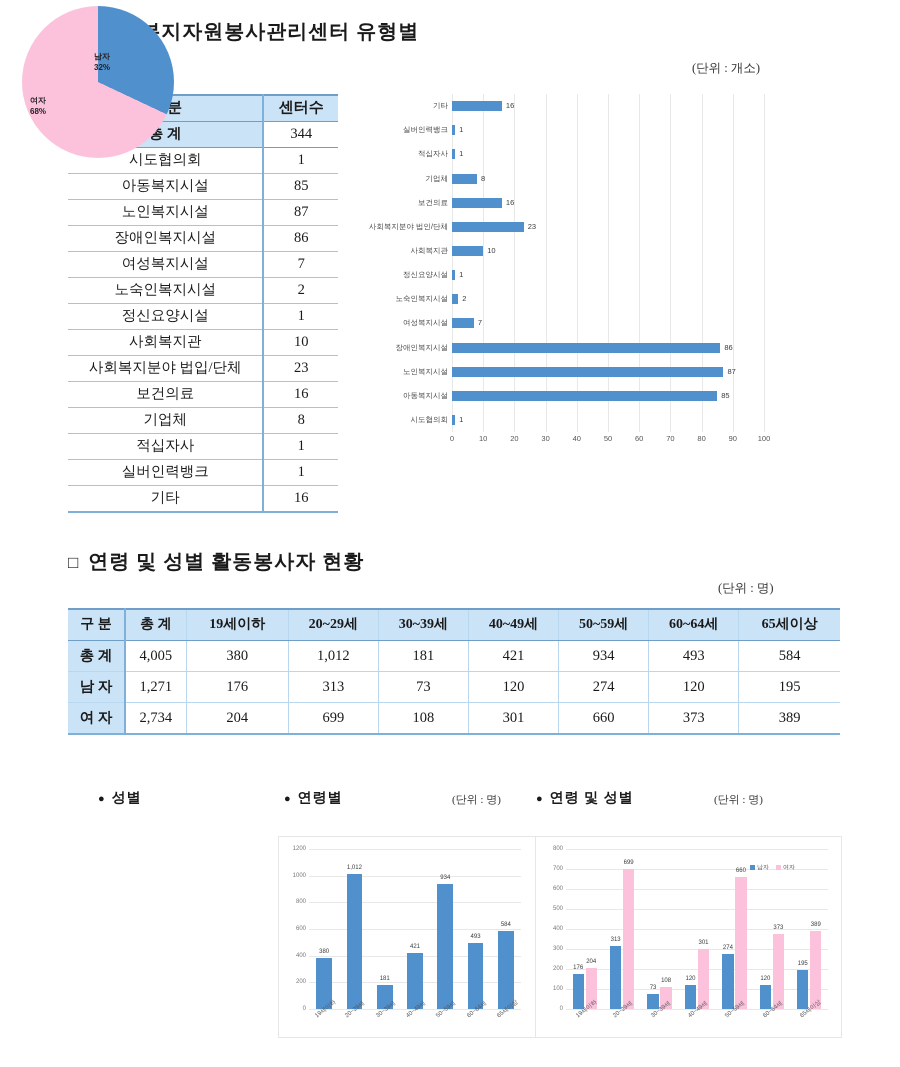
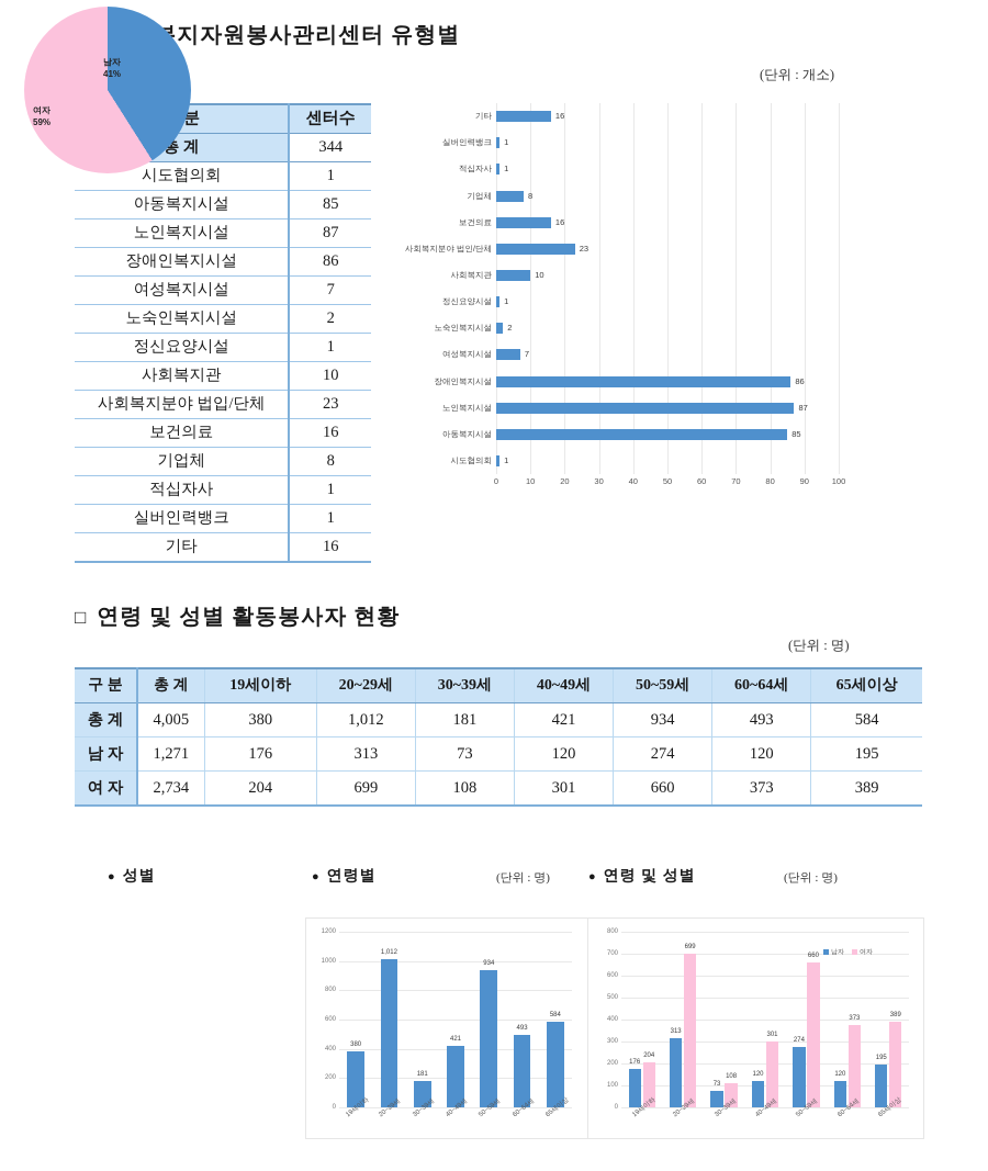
성별/남자: 32% -> 41%
성별/여자: 68% -> 59%
